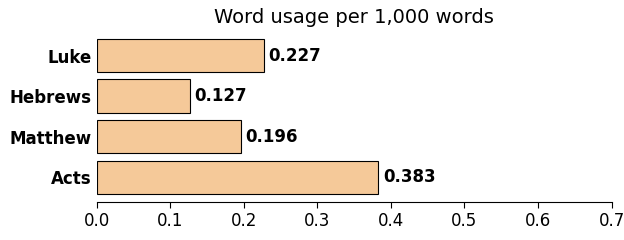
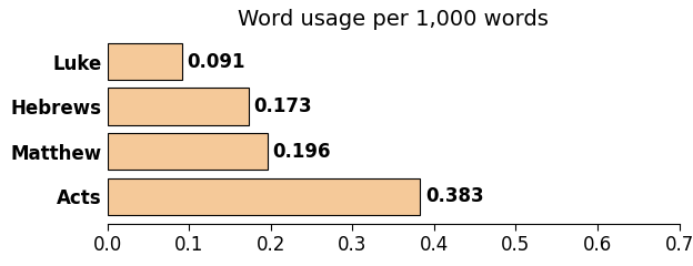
Luke: 0.227 -> 0.091
Hebrews: 0.127 -> 0.173
